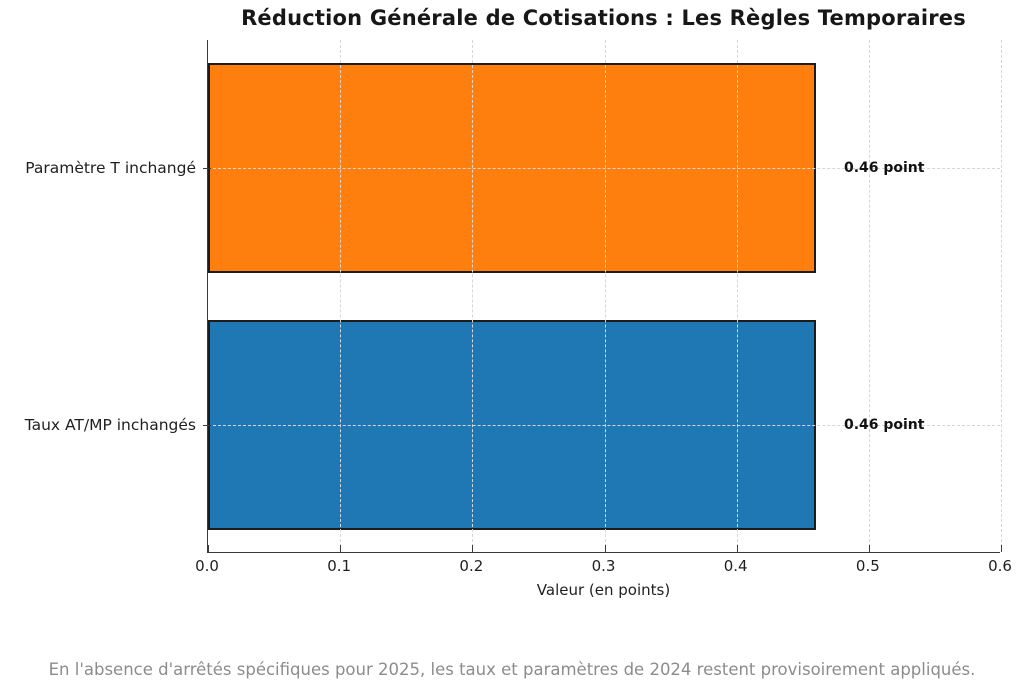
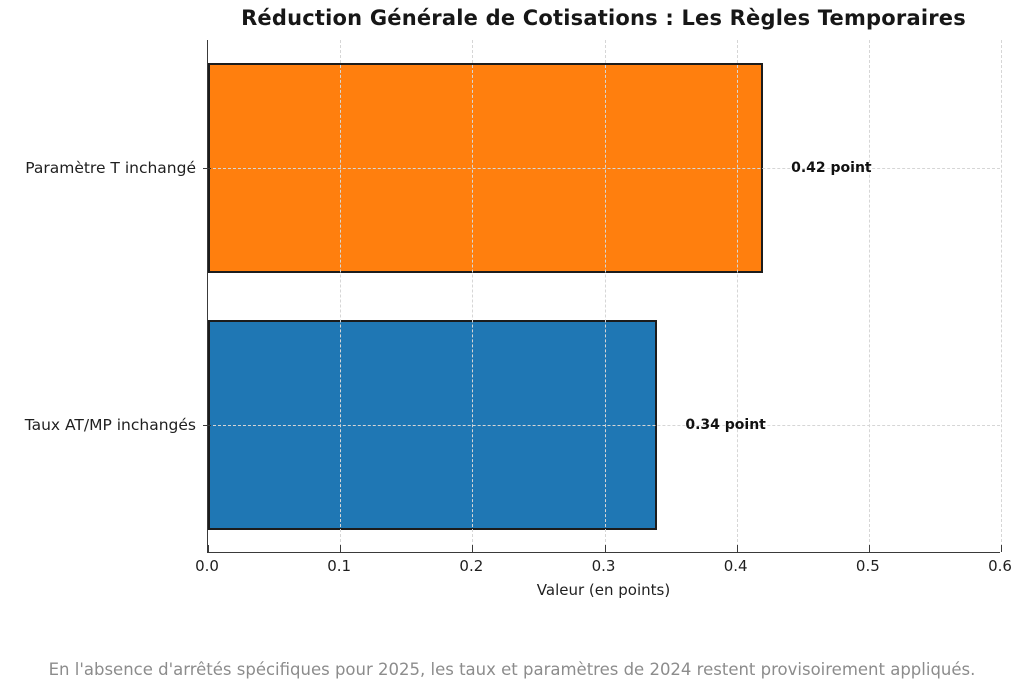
Paramètre T inchangé: 0.46 -> 0.42
Taux AT/MP inchangés: 0.46 -> 0.34
